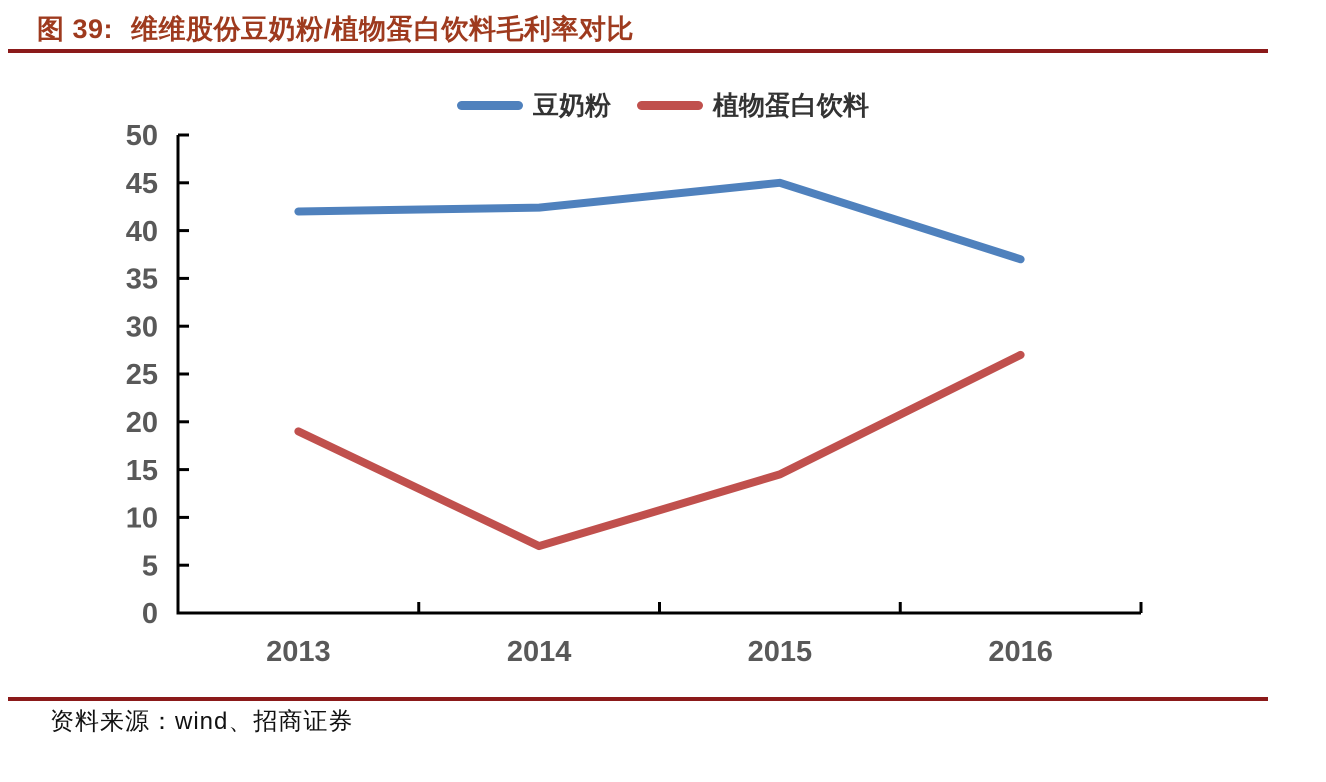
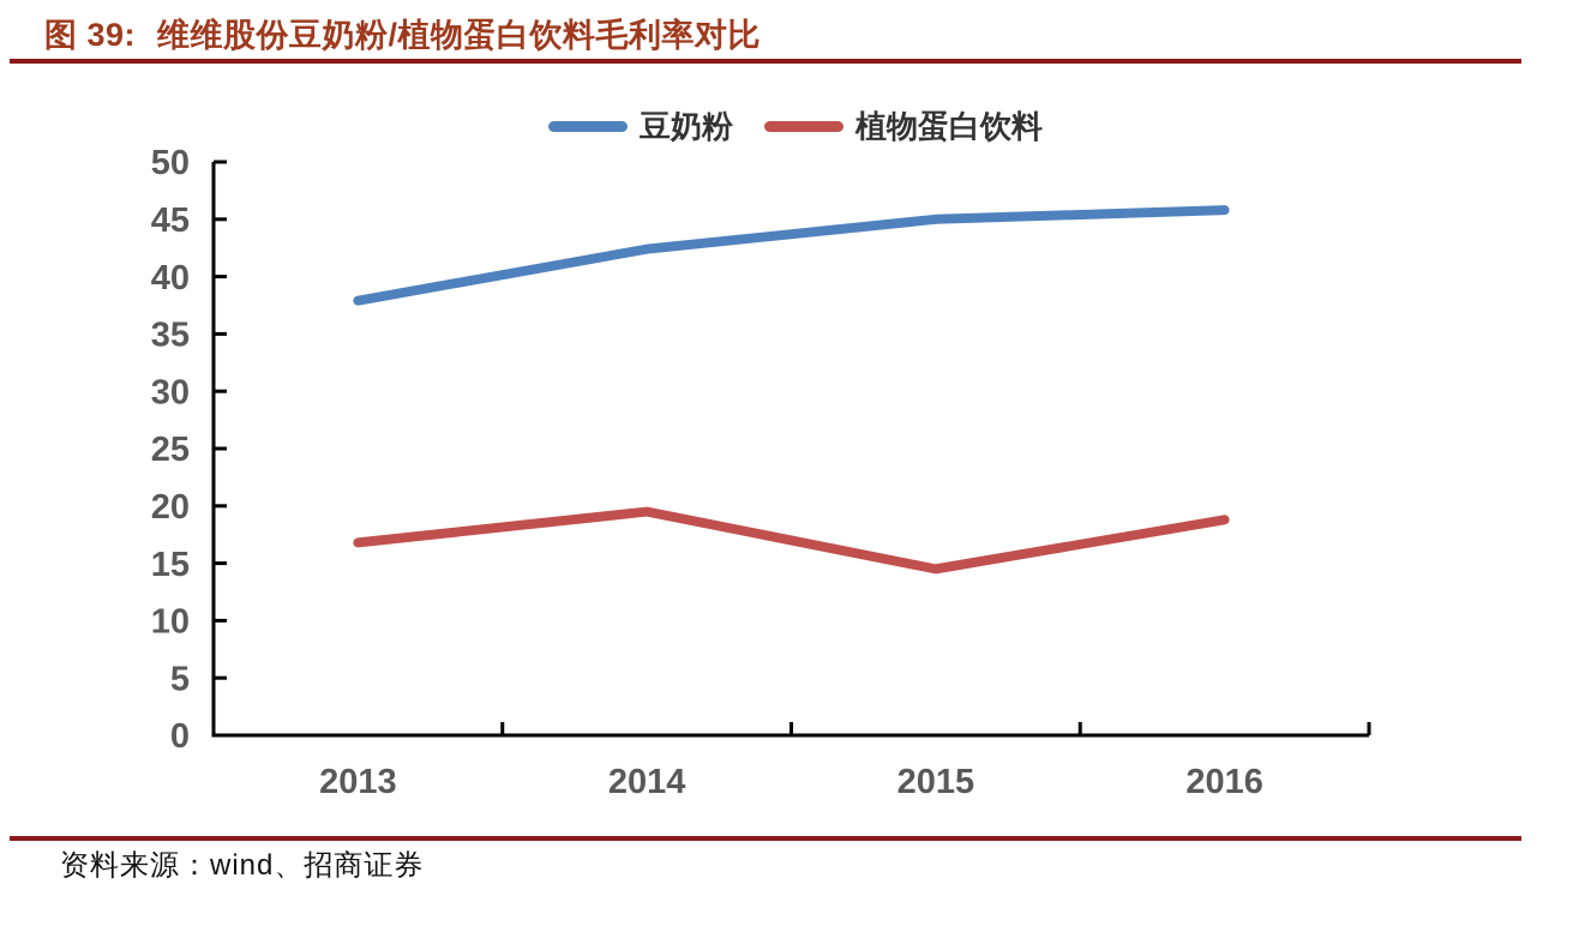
豆奶粉/2013: 42 -> 38
植物蛋白饮料/2013: 19 -> 17
植物蛋白饮料/2014: 7 -> 20
豆奶粉/2016: 37 -> 46
植物蛋白饮料/2016: 27 -> 19
